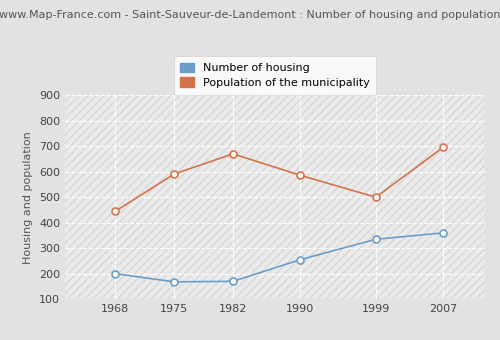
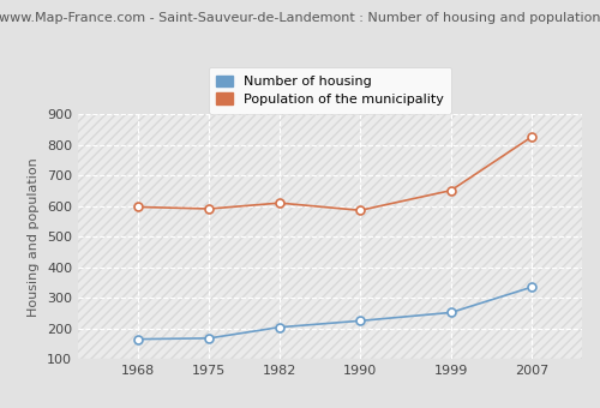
Number of housing/1968: 200 -> 165
Population of the municipality/1968: 445 -> 597
Number of housing/1982: 170 -> 204
Population of the municipality/1982: 670 -> 610
Number of housing/1990: 255 -> 225
Number of housing/1999: 335 -> 252
Population of the municipality/1999: 500 -> 651
Number of housing/2007: 360 -> 335
Population of the municipality/2007: 695 -> 826
